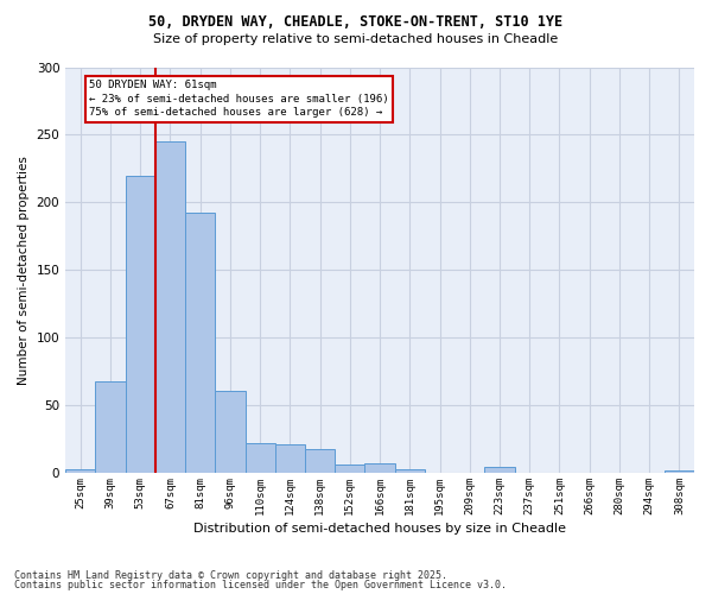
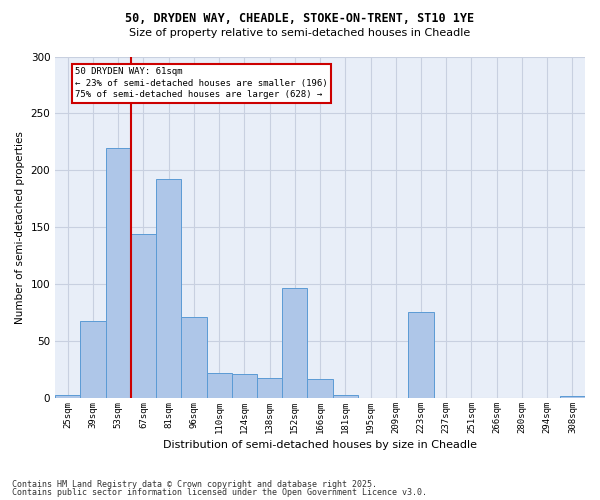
67sqm: 245 -> 144
96sqm: 61 -> 71
152sqm: 6 -> 97
166sqm: 7 -> 17
223sqm: 4 -> 76
